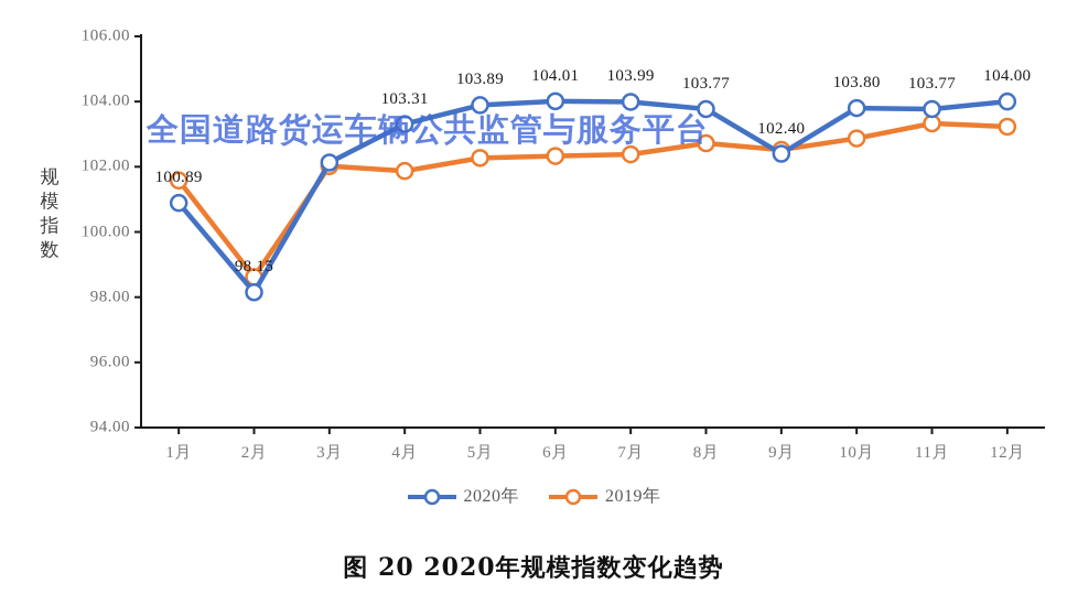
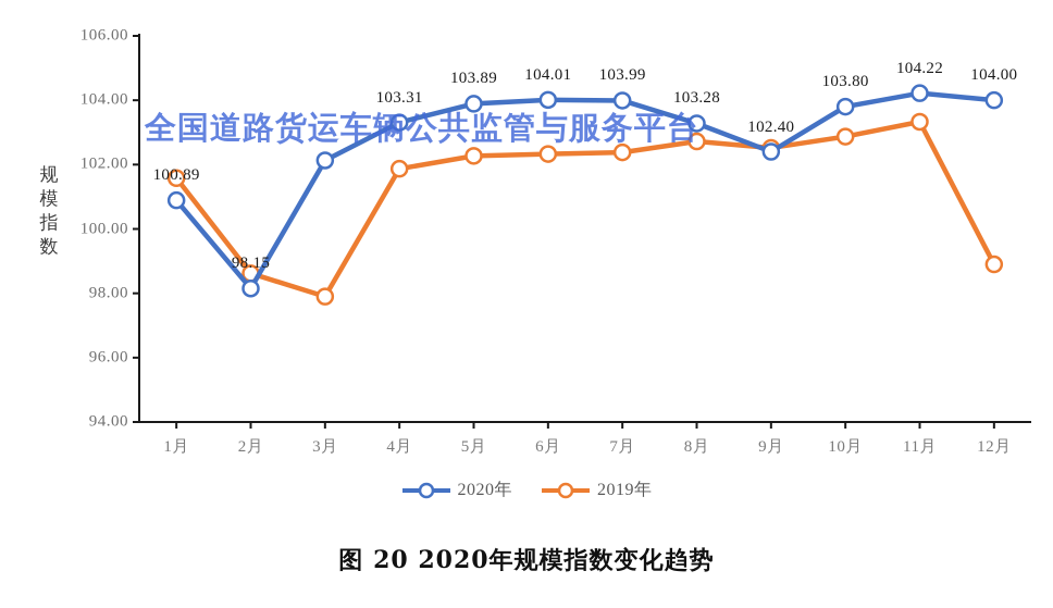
2019年/3月: 102.0 -> 97.9
2020年/8月: 103.77 -> 103.28
2020年/11月: 103.77 -> 104.22
2019年/12月: 103.2 -> 98.9
